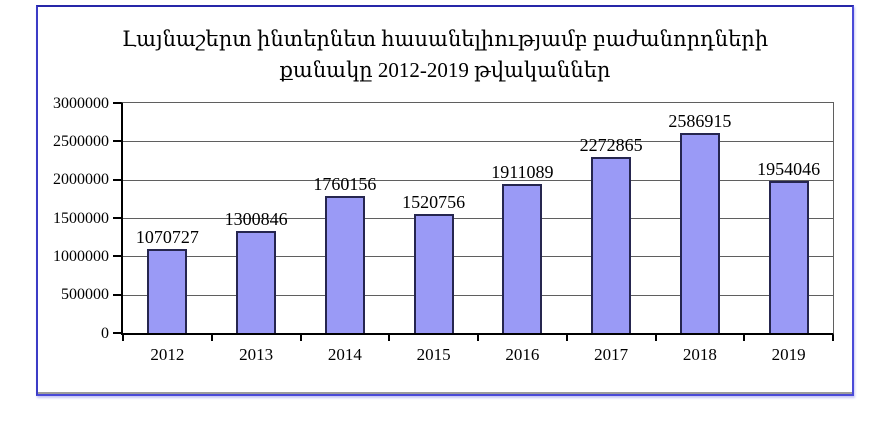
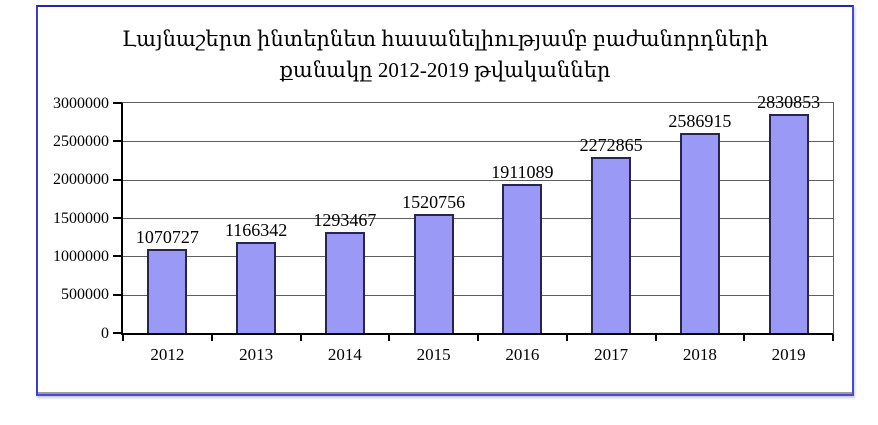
2013: 1300846 -> 1166342
2014: 1760156 -> 1293467
2019: 1954046 -> 2830853
